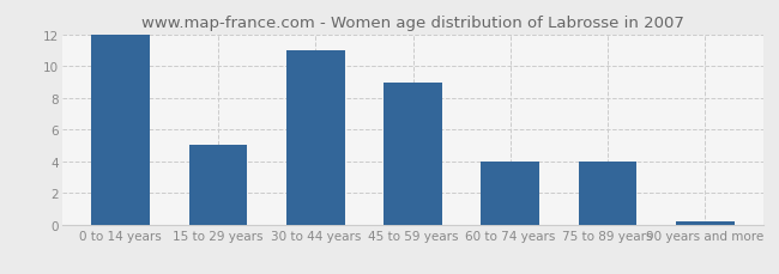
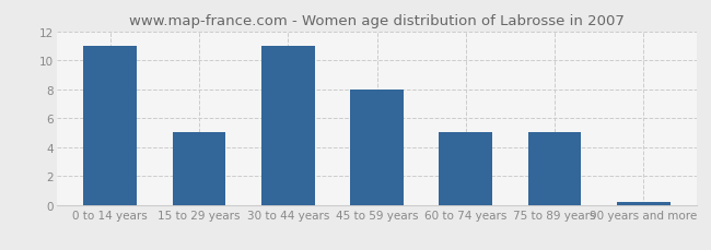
0 to 14 years: 12.0 -> 11.0
45 to 59 years: 9.0 -> 8.0
60 to 74 years: 4.0 -> 5.0
75 to 89 years: 4.0 -> 5.0
